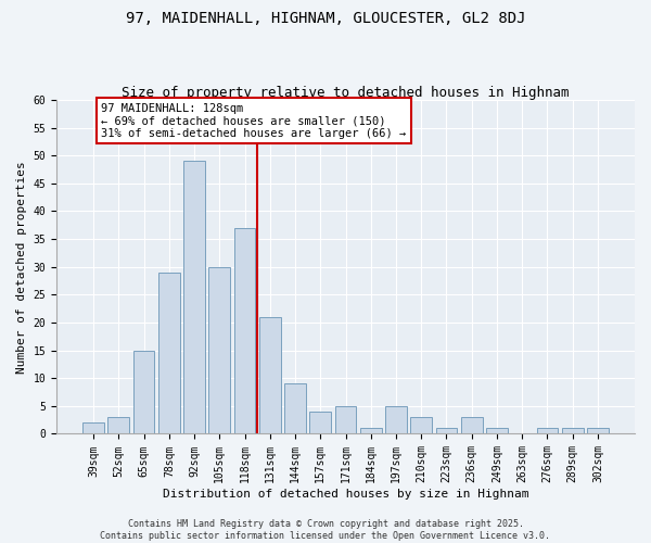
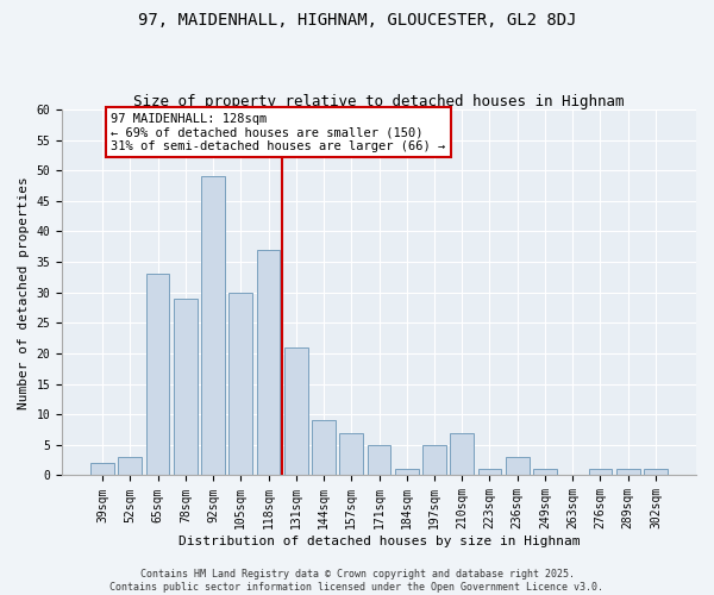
65sqm: 15 -> 33
157sqm: 4 -> 7
210sqm: 3 -> 7
